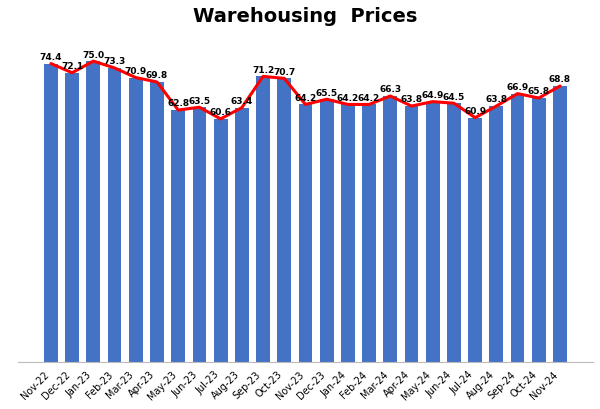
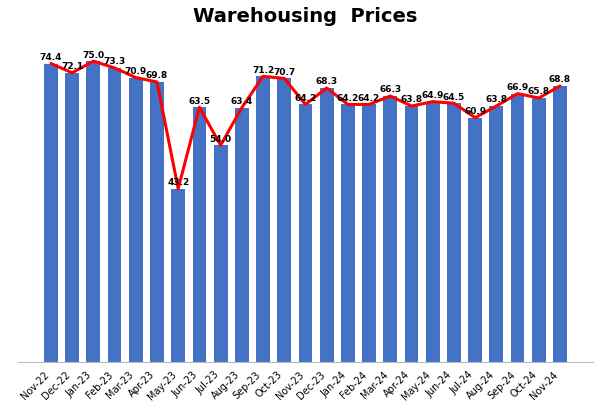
May-23: 62.8 -> 43.2
Jul-23: 60.6 -> 54.0
Dec-23: 65.5 -> 68.3
